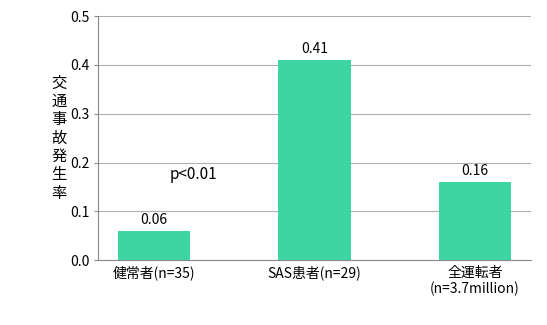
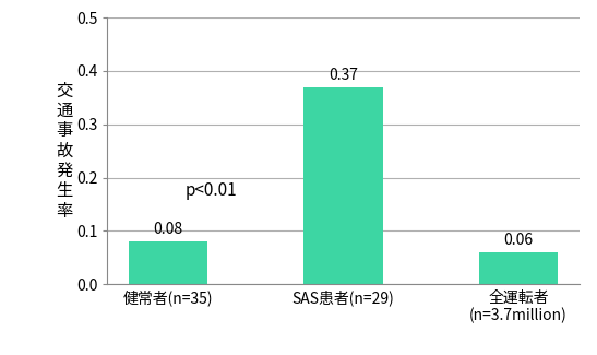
健常者(n=35): 0.06 -> 0.08
SAS患者(n=29): 0.41 -> 0.37
全運転者 (n=3.7million): 0.16 -> 0.06
